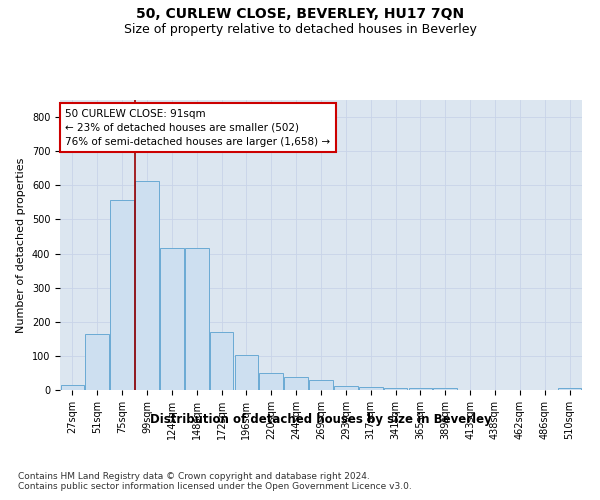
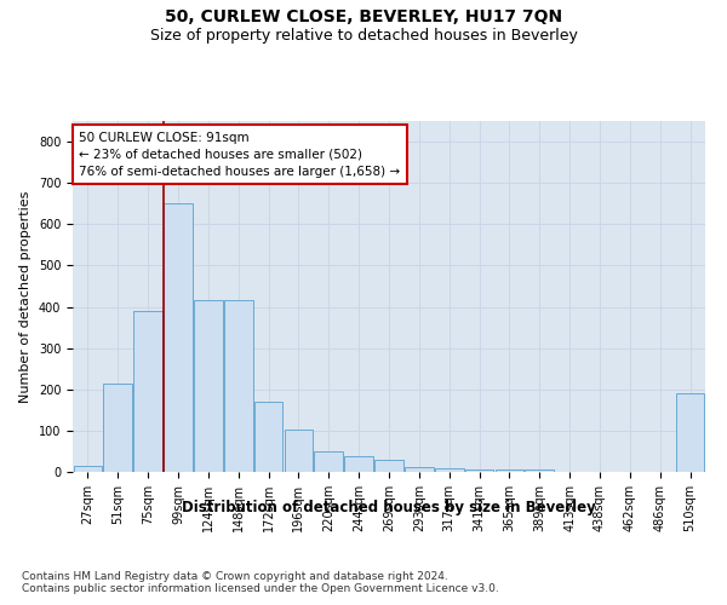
51sqm: 165 -> 215
75sqm: 557 -> 390
99sqm: 612 -> 650
510sqm: 6 -> 190
